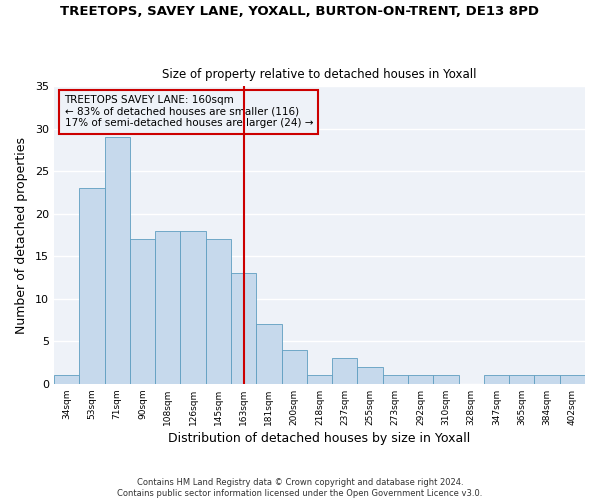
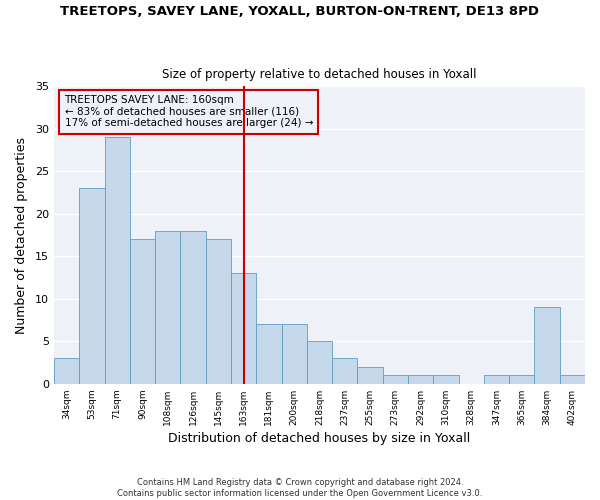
34sqm: 1 -> 3
200sqm: 4 -> 7
218sqm: 1 -> 5
384sqm: 1 -> 9
